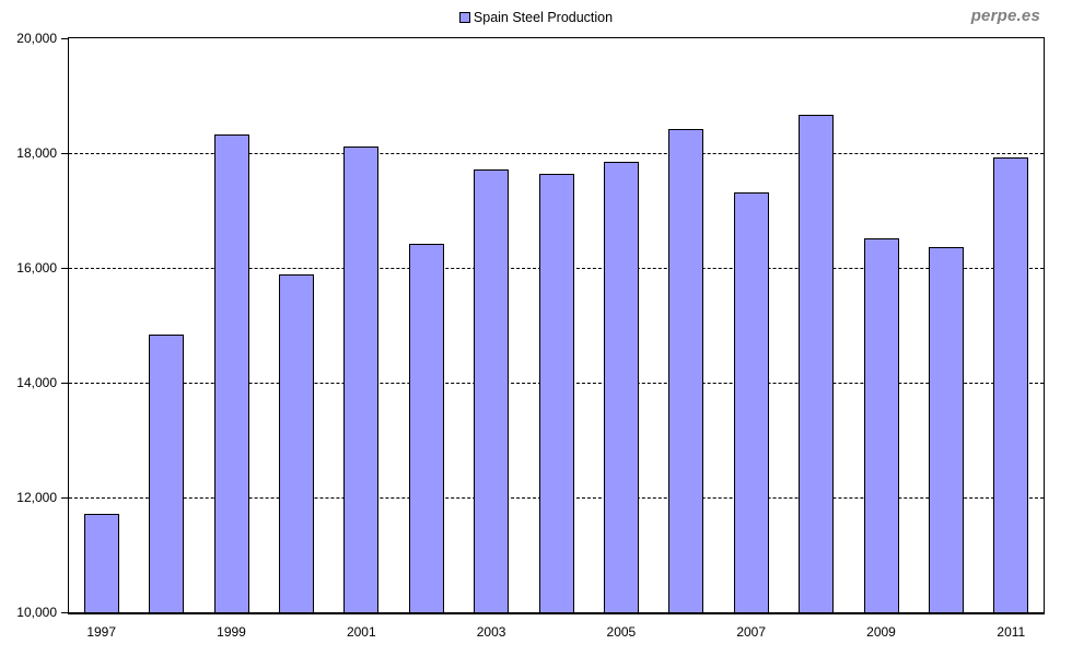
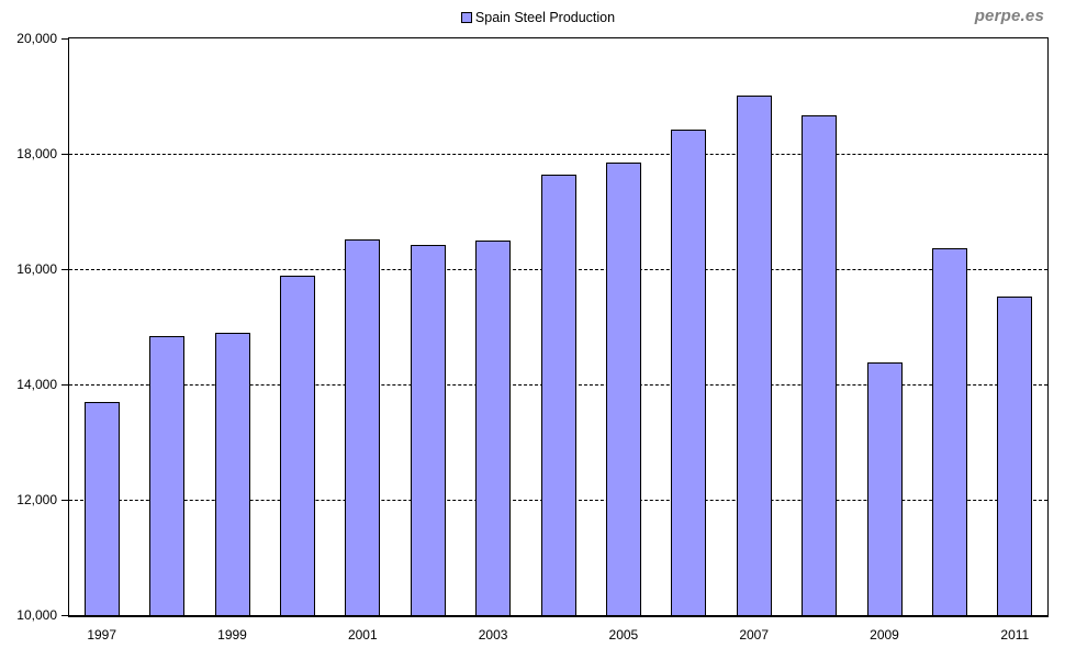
1997: 11700 -> 13700
1999: 18300 -> 14900
2001: 18100 -> 16500
2003: 17700 -> 16500
2007: 17300 -> 19000
2009: 16500 -> 14400
2011: 17900 -> 15500
